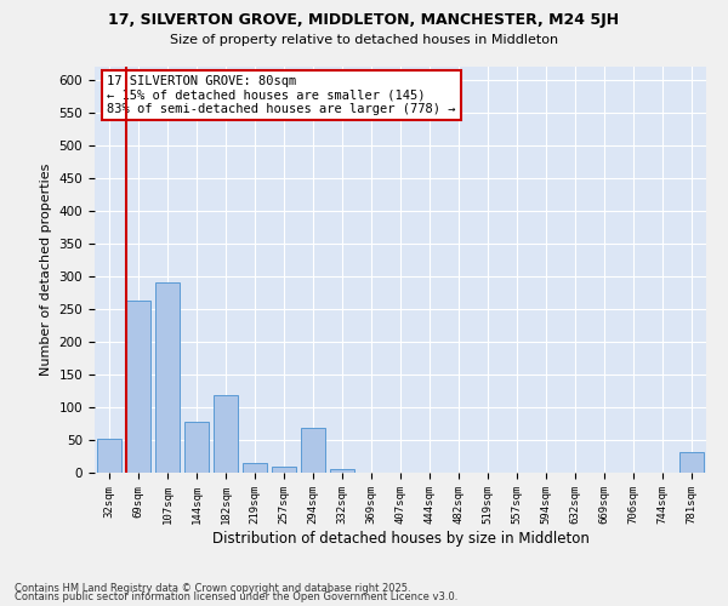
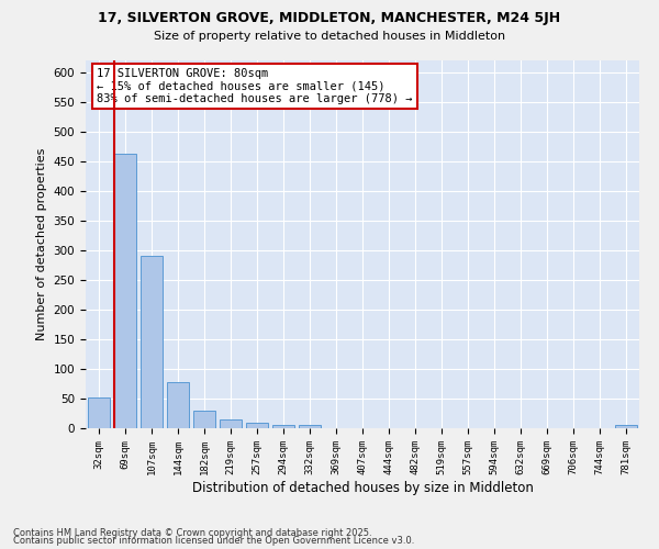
69sqm: 262 -> 462
182sqm: 118 -> 30
294sqm: 68 -> 5
781sqm: 32 -> 5
